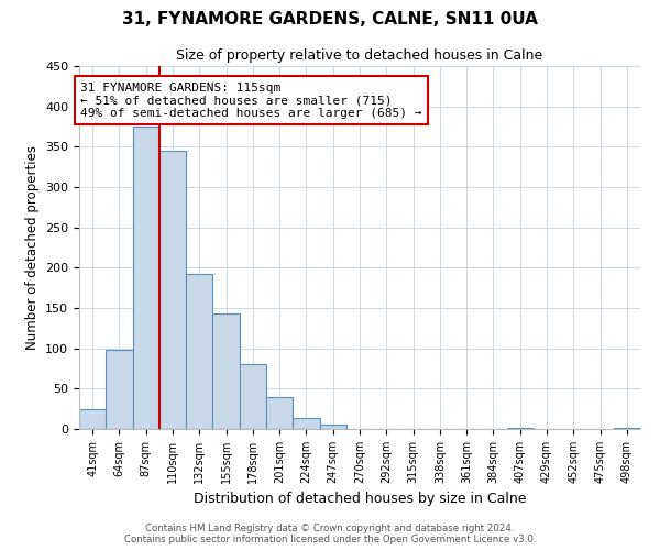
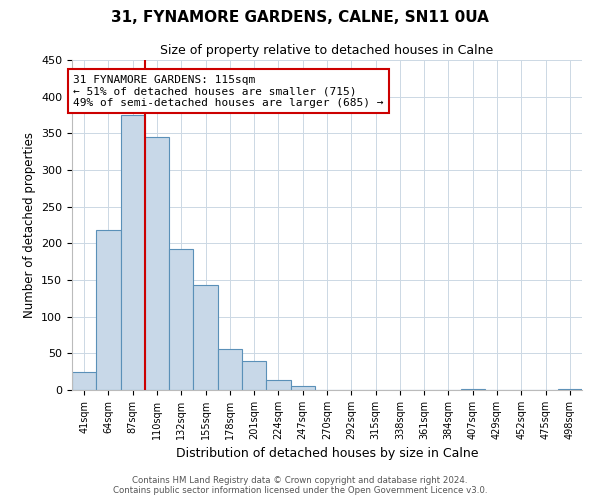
64sqm: 98 -> 218
178sqm: 80 -> 56
